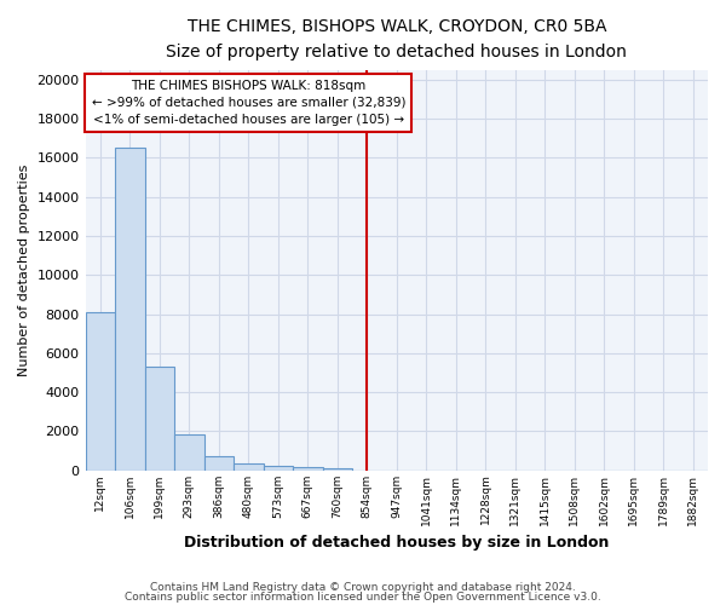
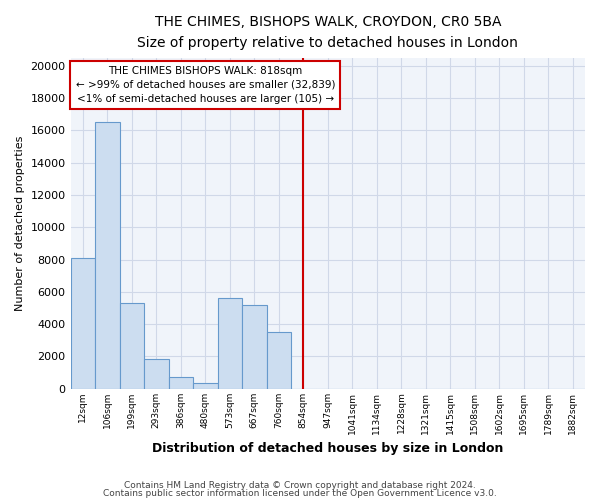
573sqm: 200 -> 5600
667sqm: 200 -> 5200
760sqm: 100 -> 3500
